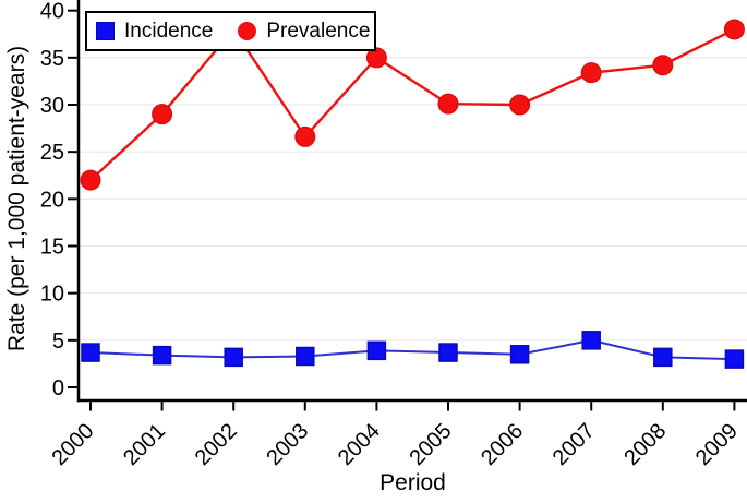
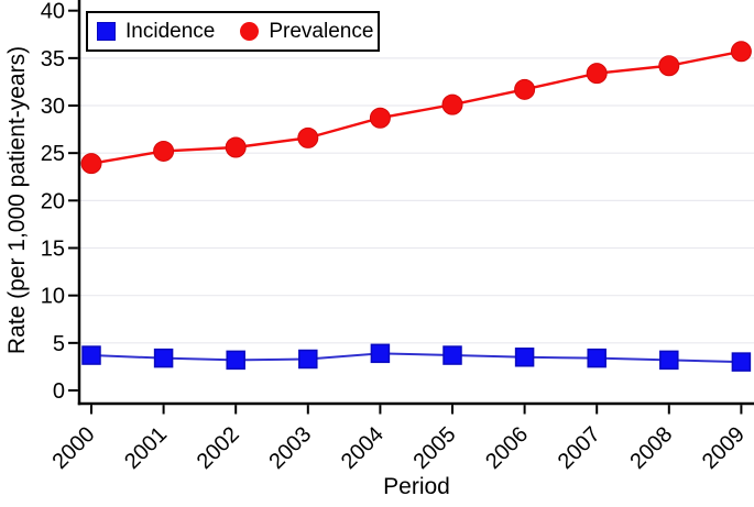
Prevalence/2000: 22 -> 24
Prevalence/2001: 29 -> 25
Prevalence/2002: 38 -> 26
Prevalence/2004: 35 -> 29
Prevalence/2006: 30 -> 32
Incidence/2007: 5 -> 3
Prevalence/2009: 38 -> 36
